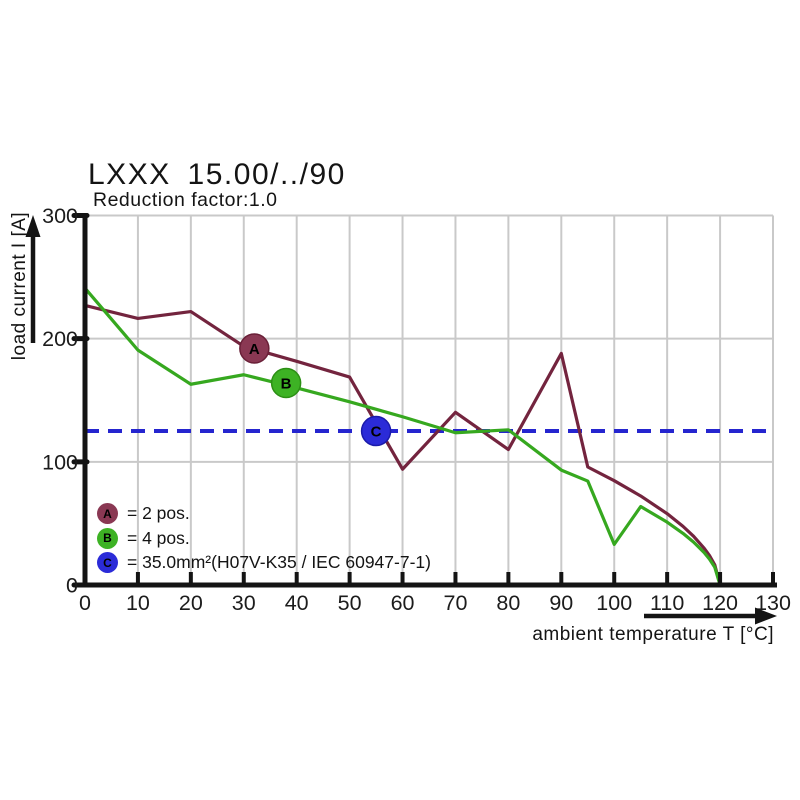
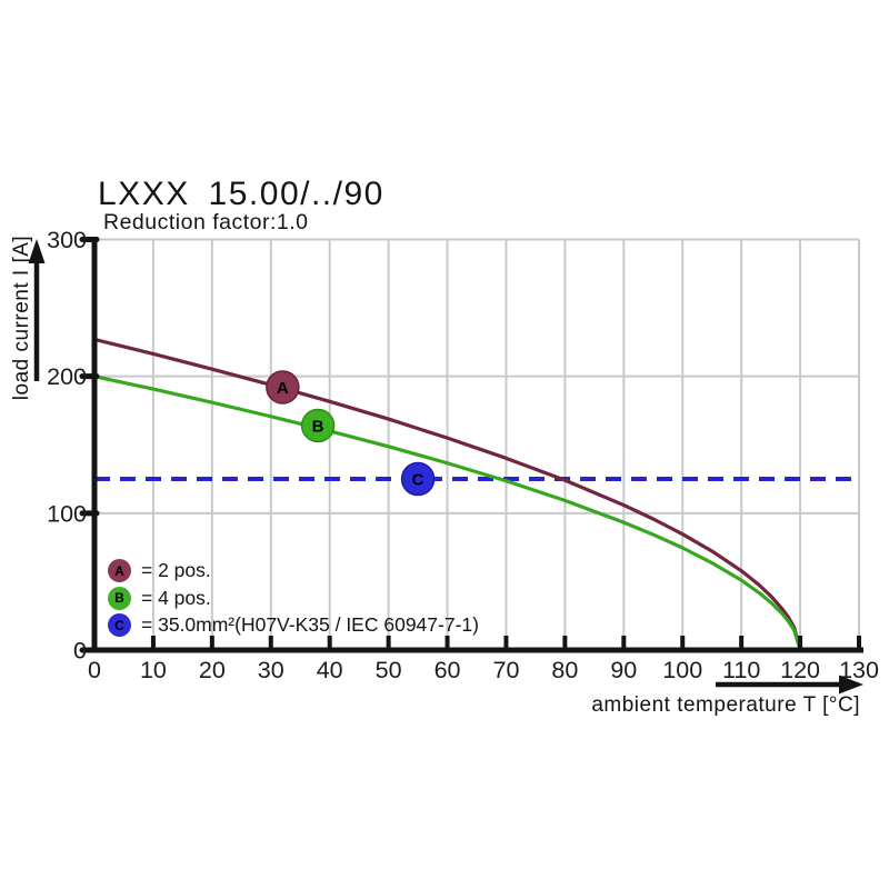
B/0: 241 -> 200
A/20: 222 -> 205
B/20: 163 -> 181
A/60: 94 -> 155
A/80: 110 -> 124
B/80: 126 -> 109
A/90: 188 -> 106
B/100: 33 -> 75
